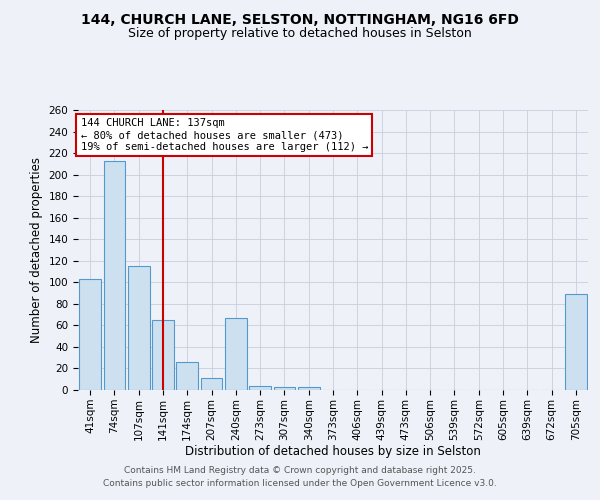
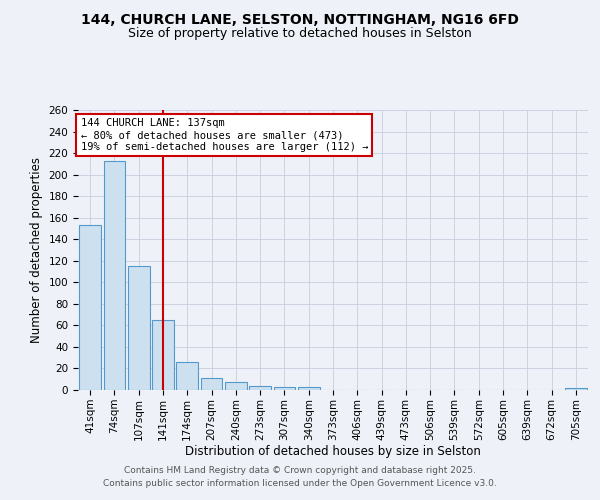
41sqm: 103 -> 153
240sqm: 67 -> 7
705sqm: 89 -> 2
